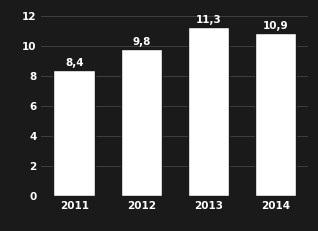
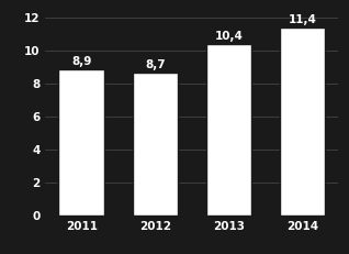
2011: 8,4 -> 8,9
2012: 9,8 -> 8,7
2013: 11,3 -> 10,4
2014: 10,9 -> 11,4
